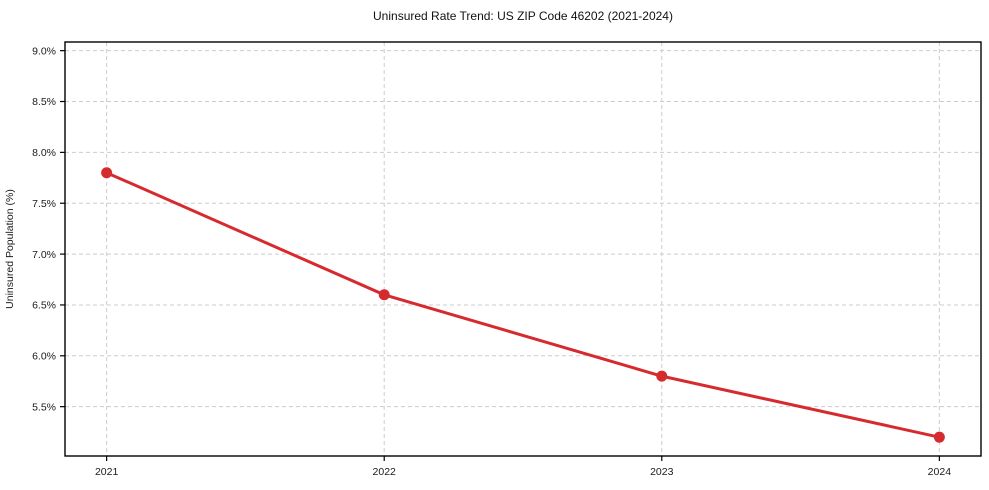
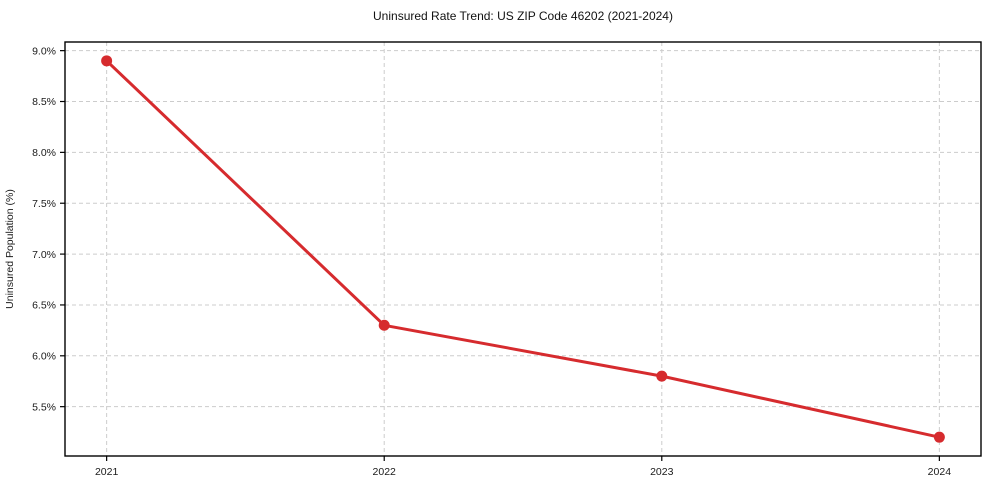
2021: 7.8% -> 8.9%
2022: 6.6% -> 6.3%
